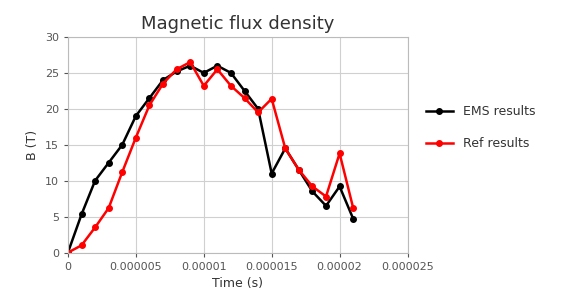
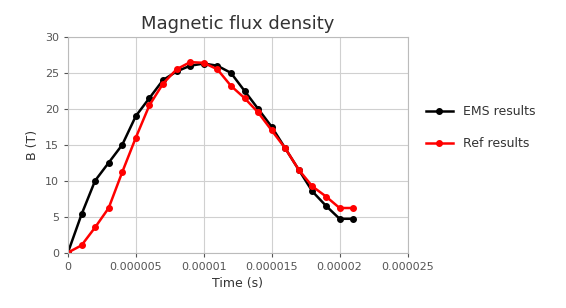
EMS results/0.00001: 25.0 -> 26.3
Ref results/0.00001: 23.2 -> 26.4
EMS results/0.000015: 11.0 -> 17.5
Ref results/0.000015: 21.4 -> 17.0
EMS results/0.00002: 9.2 -> 4.7
Ref results/0.00002: 13.8 -> 6.2
